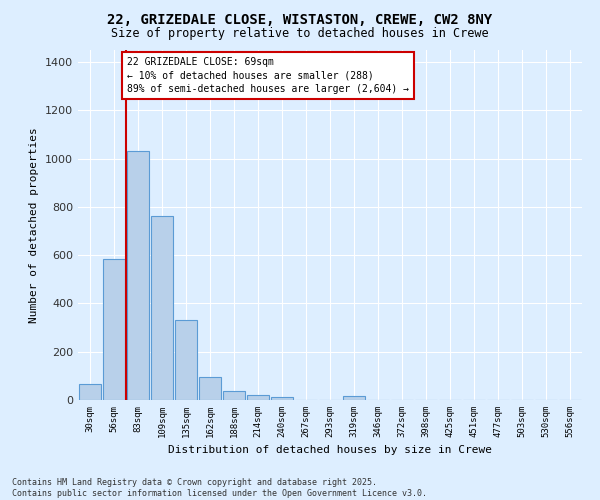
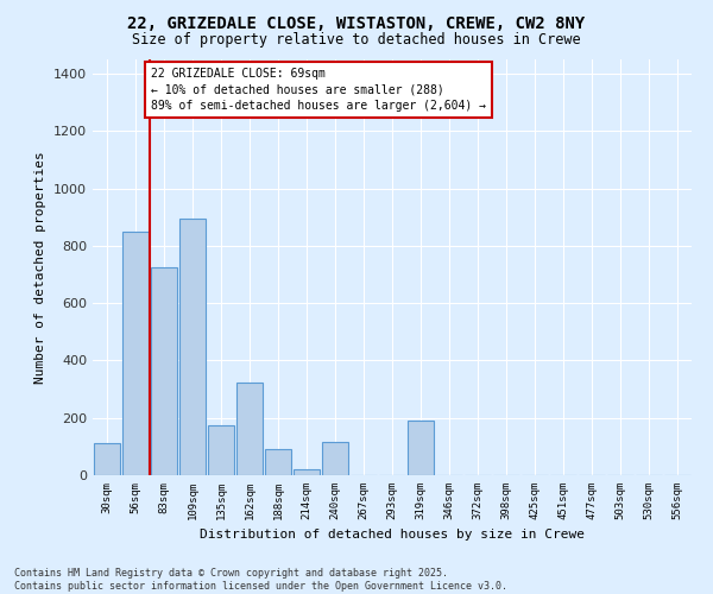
30sqm: 65 -> 110
56sqm: 585 -> 850
83sqm: 1030 -> 725
109sqm: 762 -> 895
135sqm: 330 -> 175
162sqm: 95 -> 325
188sqm: 38 -> 90
240sqm: 12 -> 115
319sqm: 18 -> 190
